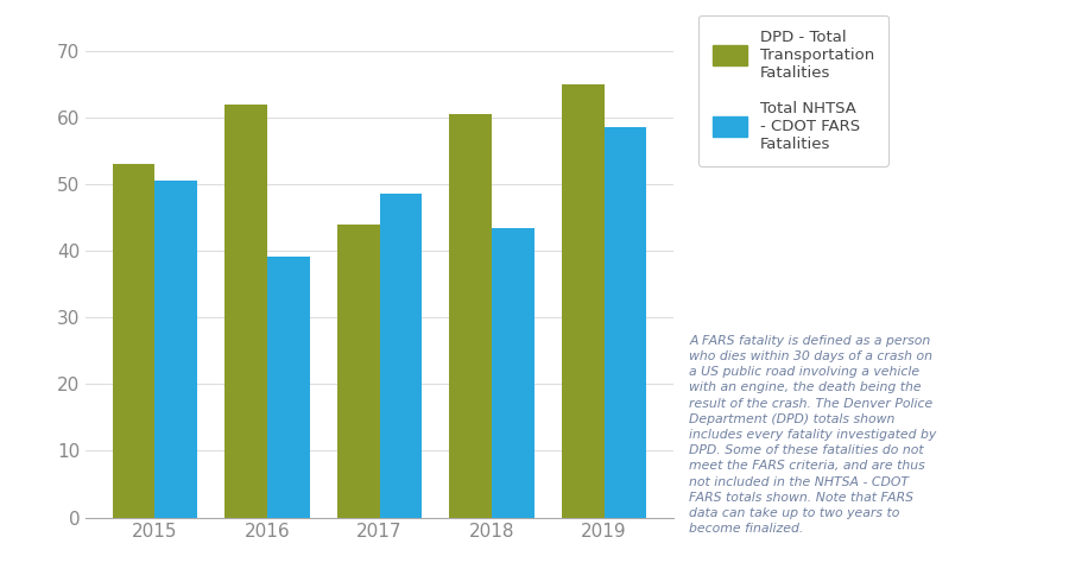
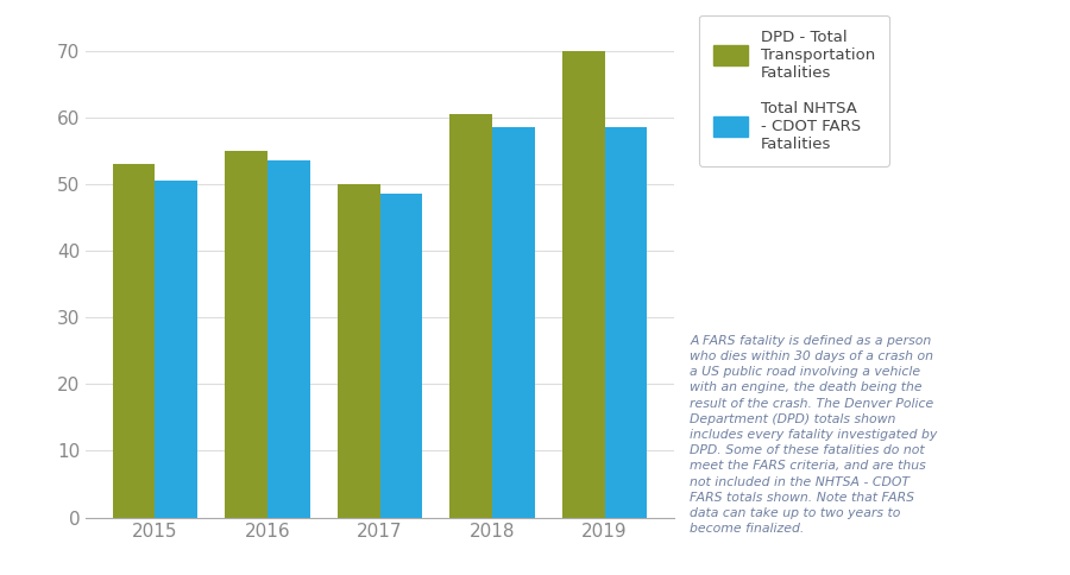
DPD - Total Transportation Fatalities/2016: 62.0 -> 55.0
Total NHTSA - CDOT FARS Fatalities/2016: 39.2 -> 53.5
DPD - Total Transportation Fatalities/2017: 44.0 -> 50.0
Total NHTSA - CDOT FARS Fatalities/2018: 43.4 -> 58.5
DPD - Total Transportation Fatalities/2019: 65.0 -> 70.0
